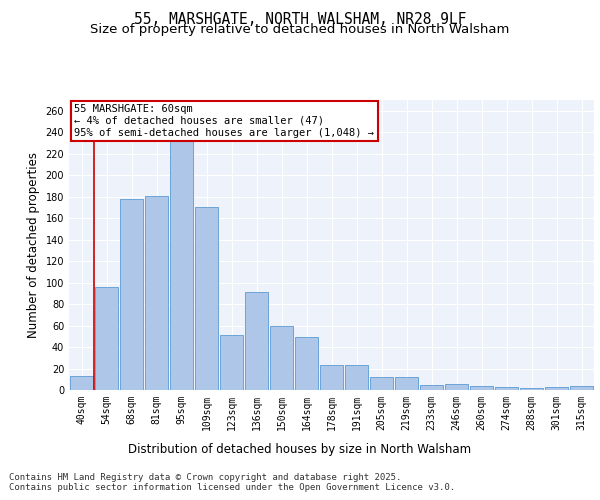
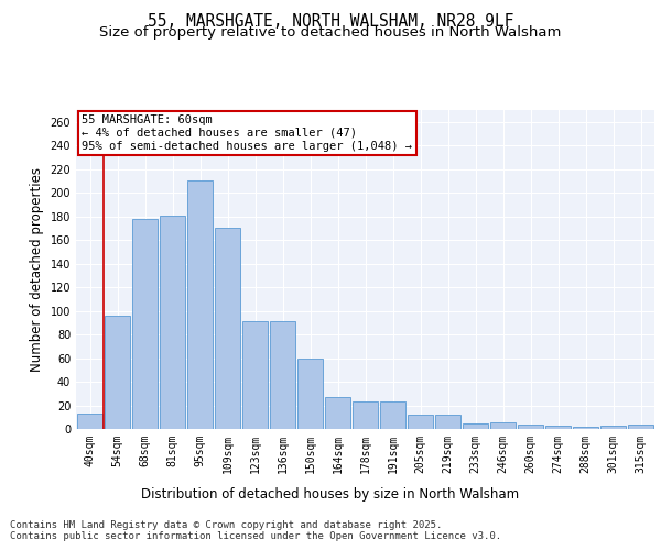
95sqm: 234 -> 210
123sqm: 51 -> 91
164sqm: 49 -> 27
